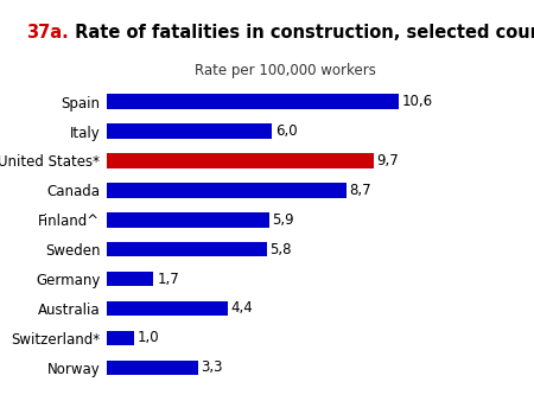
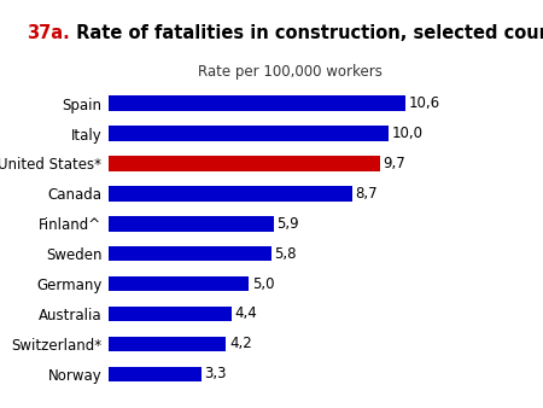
Italy: 6,0 -> 10,0
Germany: 1,7 -> 5,0
Switzerland*: 1,0 -> 4,2
